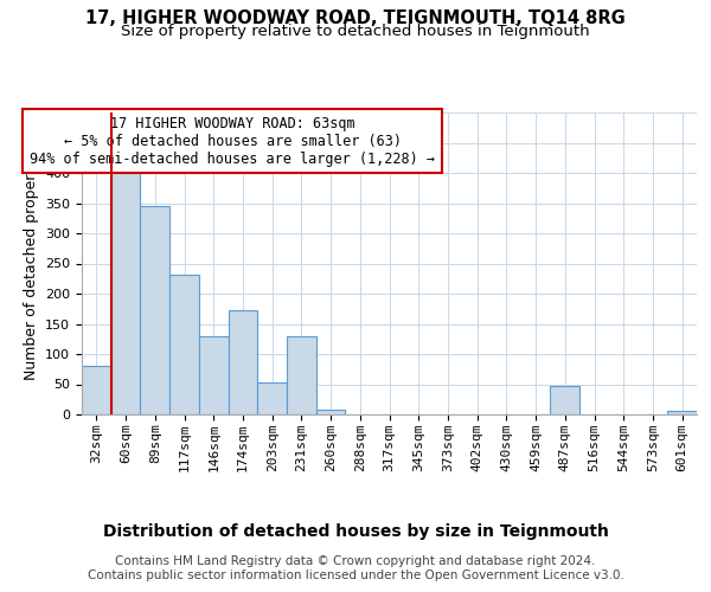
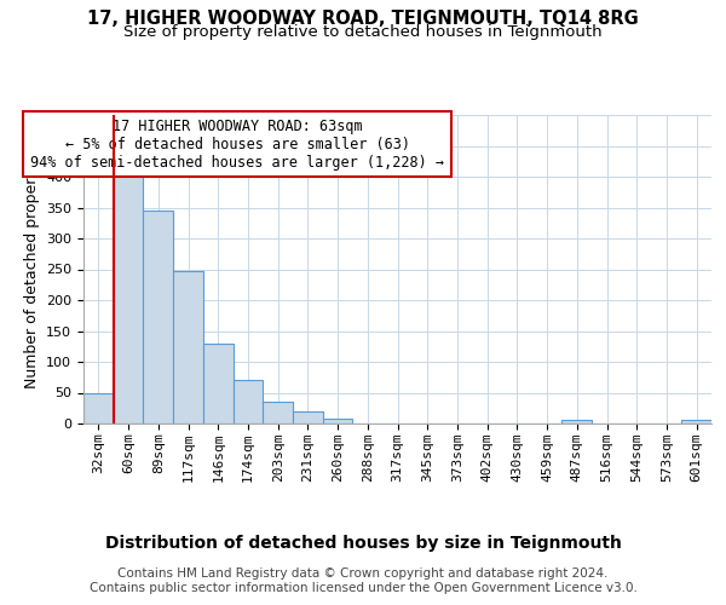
32sqm: 80 -> 50
117sqm: 232 -> 248
174sqm: 172 -> 70
203sqm: 52 -> 35
231sqm: 130 -> 20
487sqm: 48 -> 6
